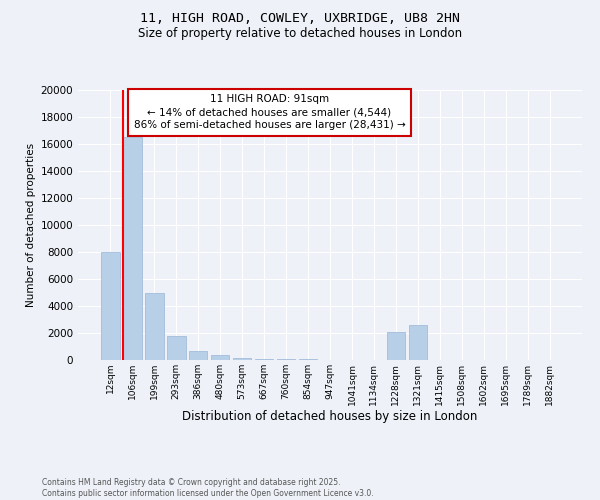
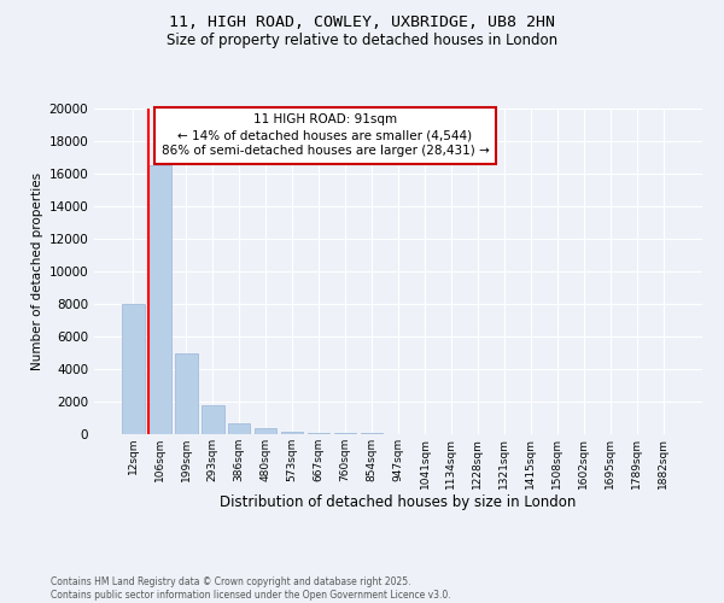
1228sqm: 2100 -> 0
1321sqm: 2600 -> 0
